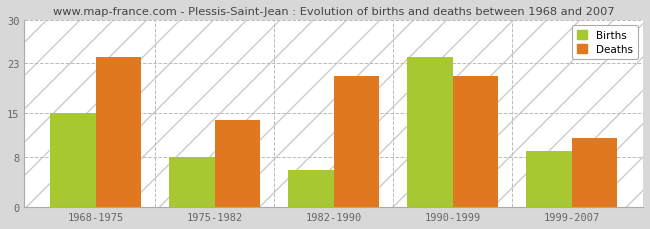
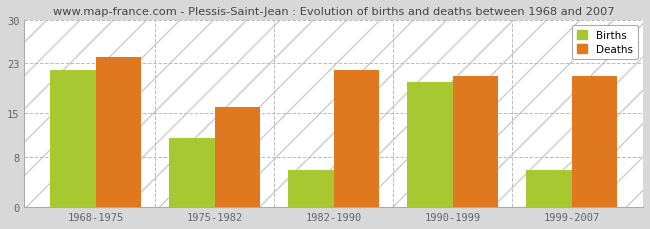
Births/1968-1975: 15 -> 22
Births/1975-1982: 8 -> 11
Deaths/1975-1982: 14 -> 16
Deaths/1982-1990: 21 -> 22
Births/1990-1999: 24 -> 20
Births/1999-2007: 9 -> 6
Deaths/1999-2007: 11 -> 21
